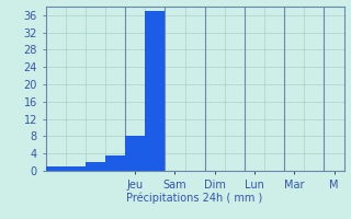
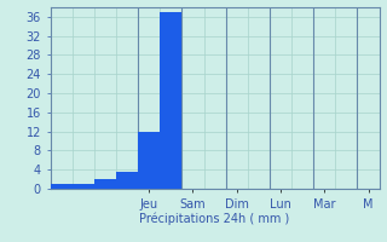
Jeu: 8.0 -> 12.0
